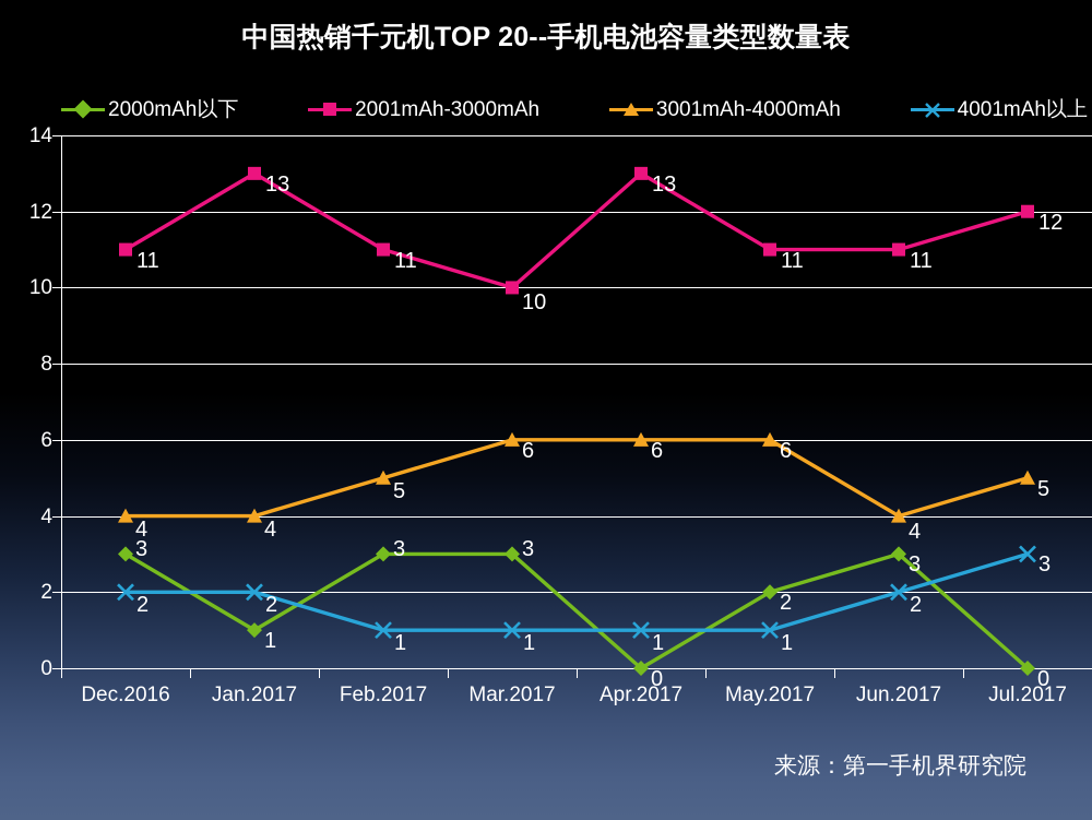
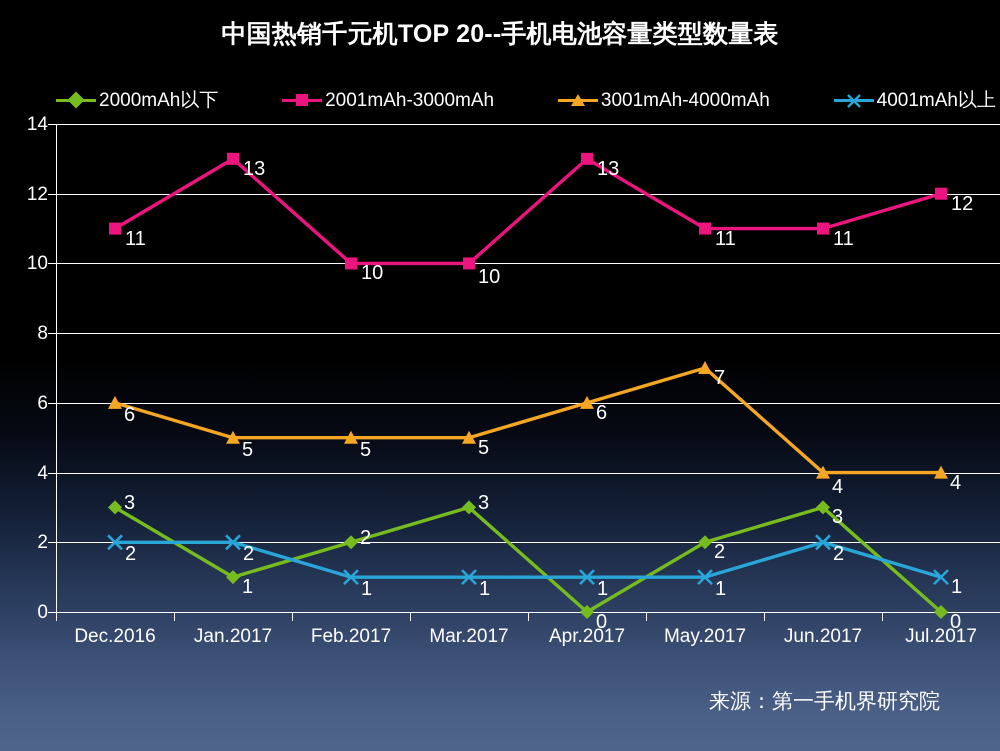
3001mAh-4000mAh/Dec.2016: 4 -> 6
3001mAh-4000mAh/Jan.2017: 4 -> 5
2000mAh以下/Feb.2017: 3 -> 2
2001mAh-3000mAh/Feb.2017: 11 -> 10
3001mAh-4000mAh/Mar.2017: 6 -> 5
3001mAh-4000mAh/May.2017: 6 -> 7
3001mAh-4000mAh/Jul.2017: 5 -> 4
4001mAh以上/Jul.2017: 3 -> 1
